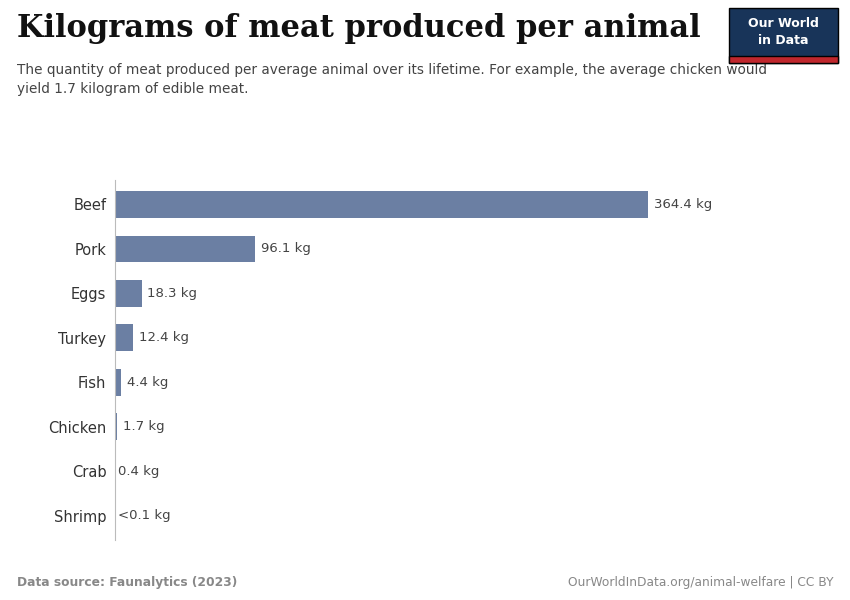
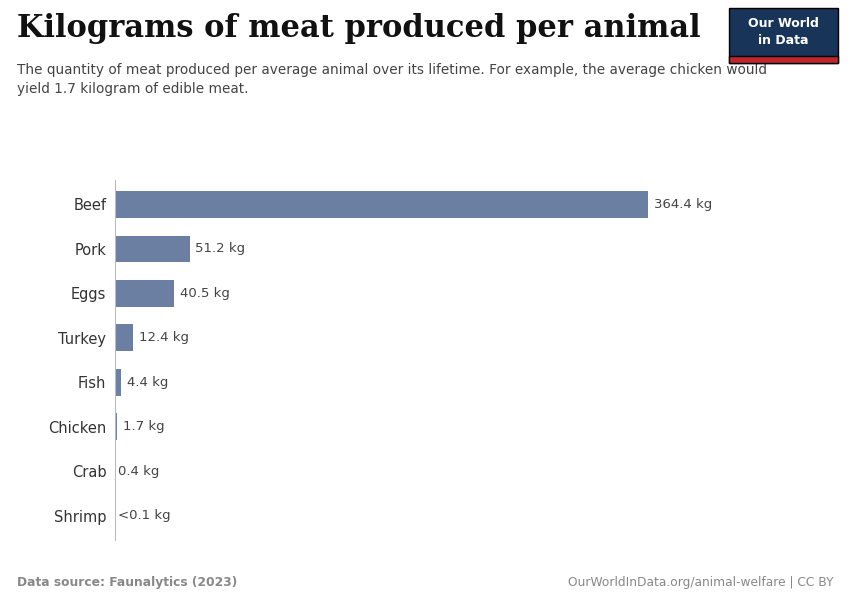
Pork: 96.1 -> 51.2
Eggs: 18.3 -> 40.5
